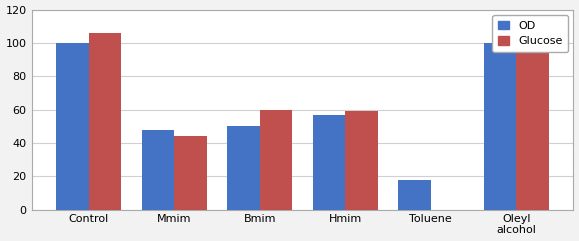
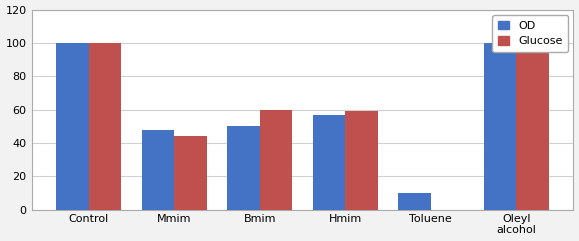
Glucose/Control: 106 -> 100
OD/Toluene: 18 -> 10
